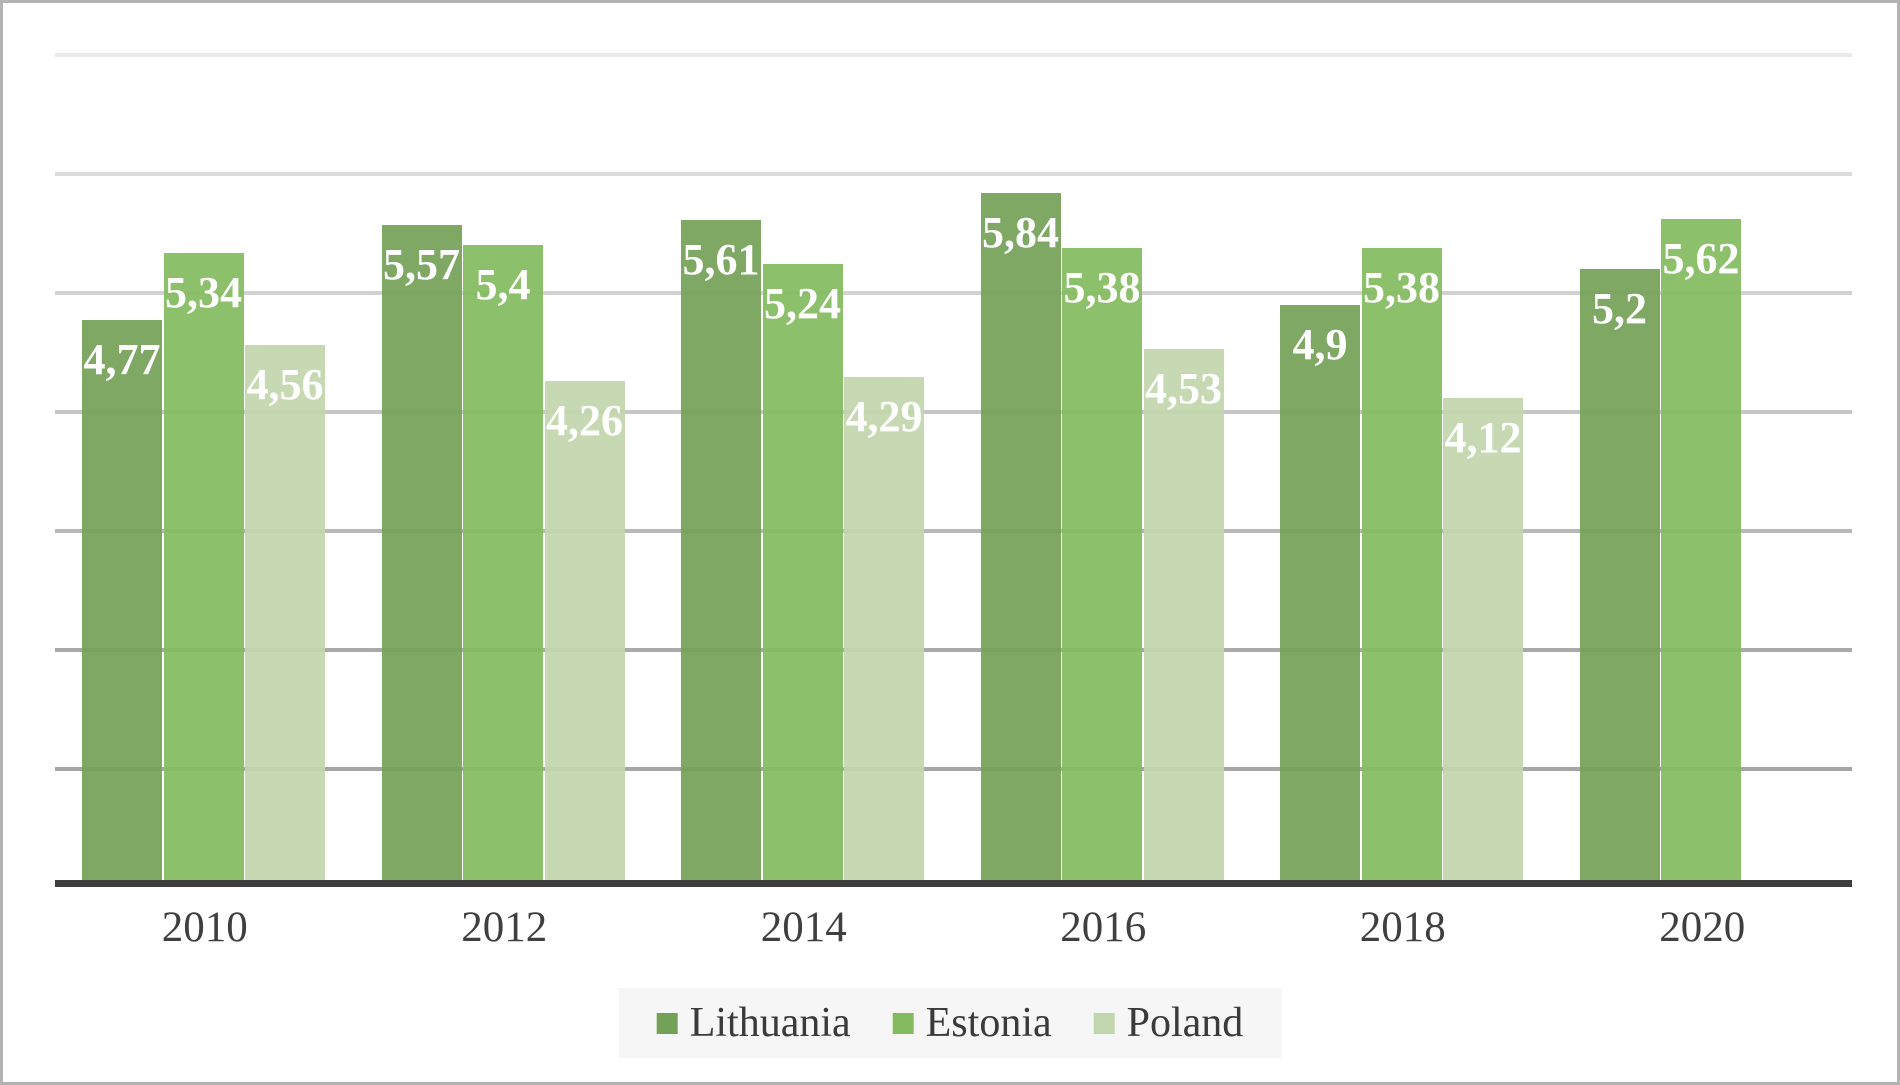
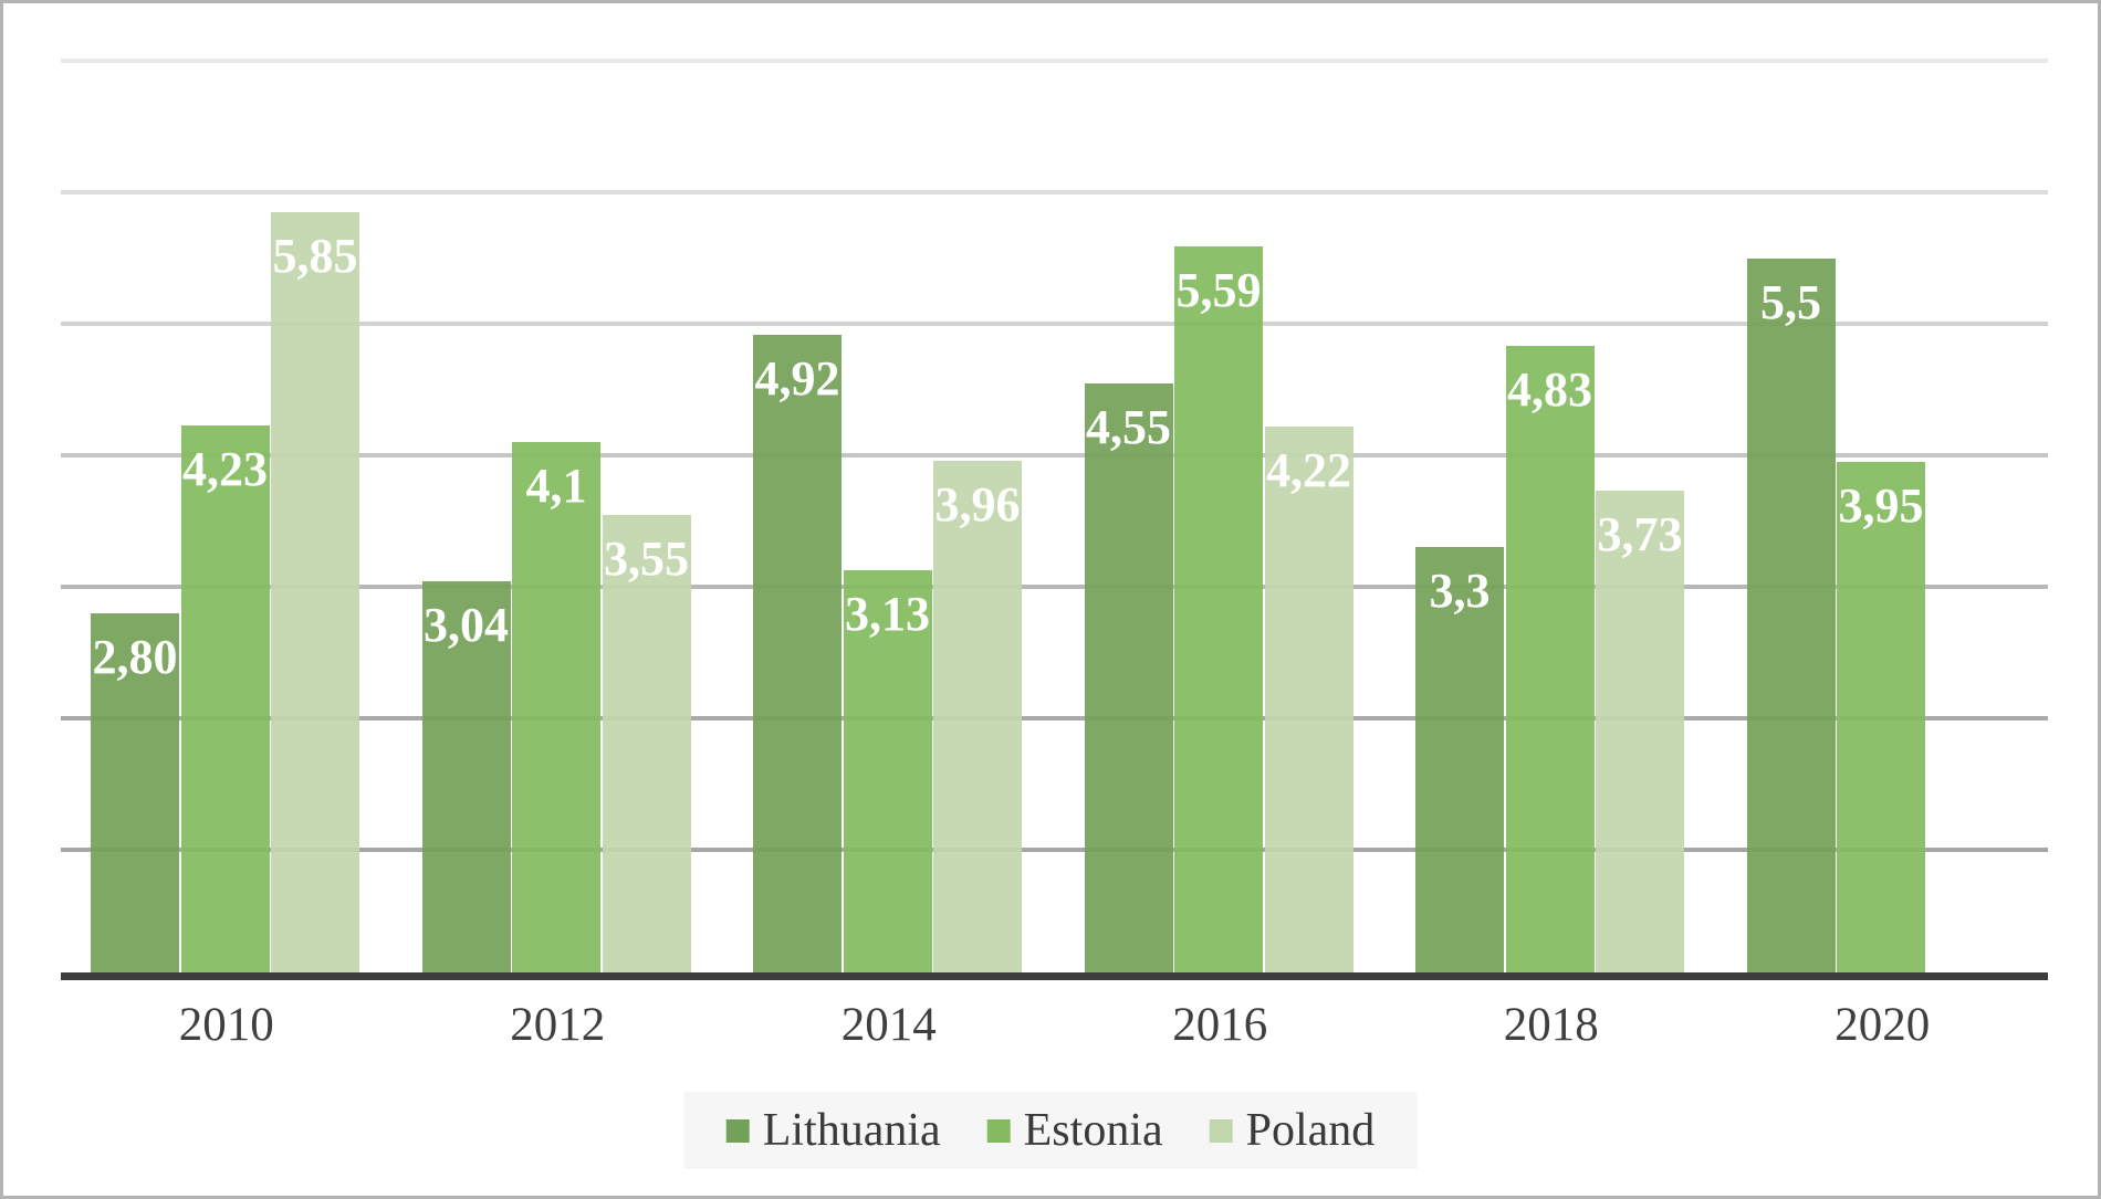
Lithuania/2010: 4,77 -> 2,80
Estonia/2010: 5,34 -> 4,23
Poland/2010: 4,56 -> 5,85
Lithuania/2012: 5,57 -> 3,04
Estonia/2012: 5,4 -> 4,1
Poland/2012: 4,26 -> 3,55
Lithuania/2014: 5,61 -> 4,92
Estonia/2014: 5,24 -> 3,13
Poland/2014: 4,29 -> 3,96
Lithuania/2016: 5,84 -> 4,55
Estonia/2016: 5,38 -> 5,59
Poland/2016: 4,53 -> 4,22
Lithuania/2018: 4,9 -> 3,3
Estonia/2018: 5,38 -> 4,83
Poland/2018: 4,12 -> 3,73
Lithuania/2020: 5,2 -> 5,5
Estonia/2020: 5,62 -> 3,95
